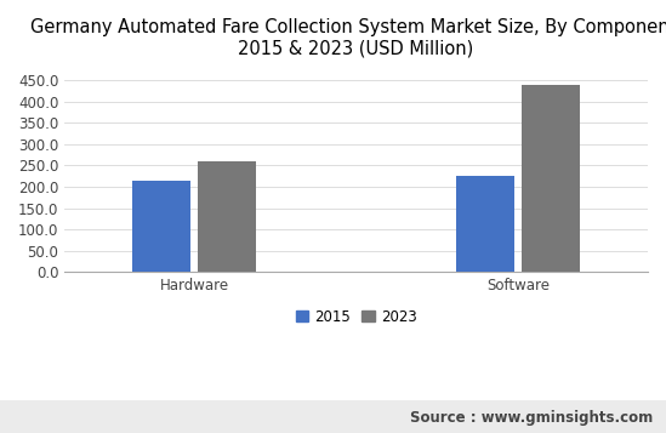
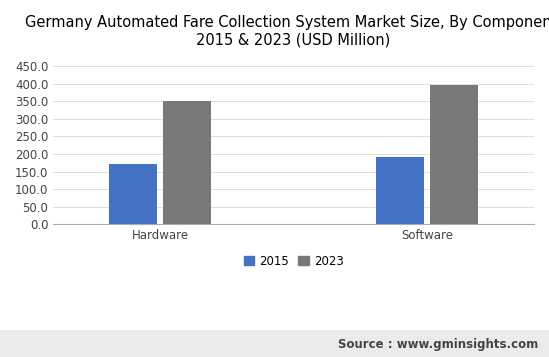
2015/Hardware: 215 -> 172
2023/Hardware: 260 -> 352
2015/Software: 225 -> 190
2023/Software: 440 -> 397
